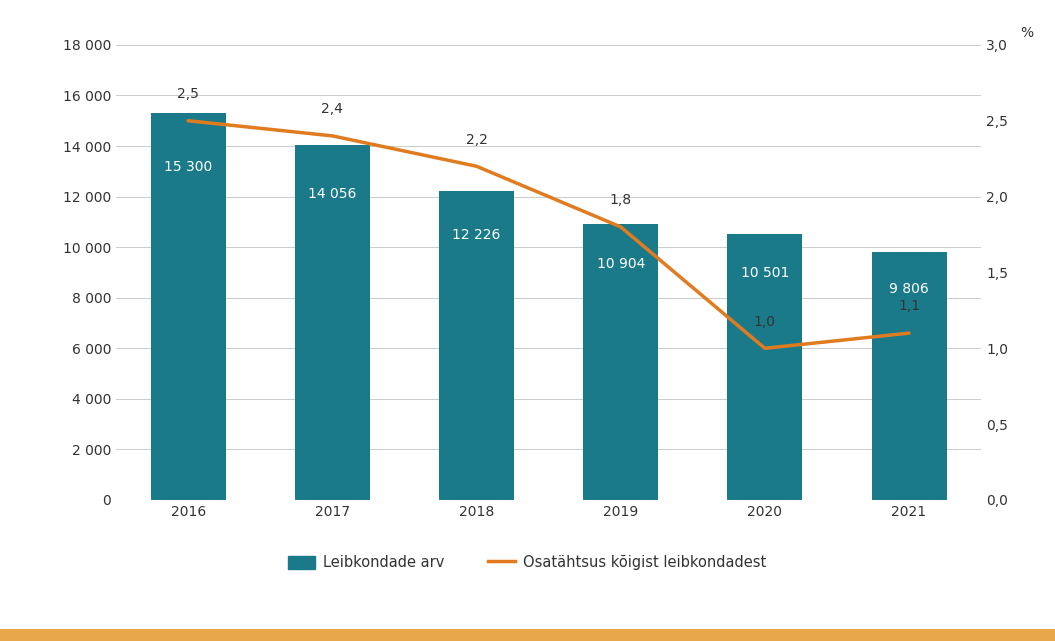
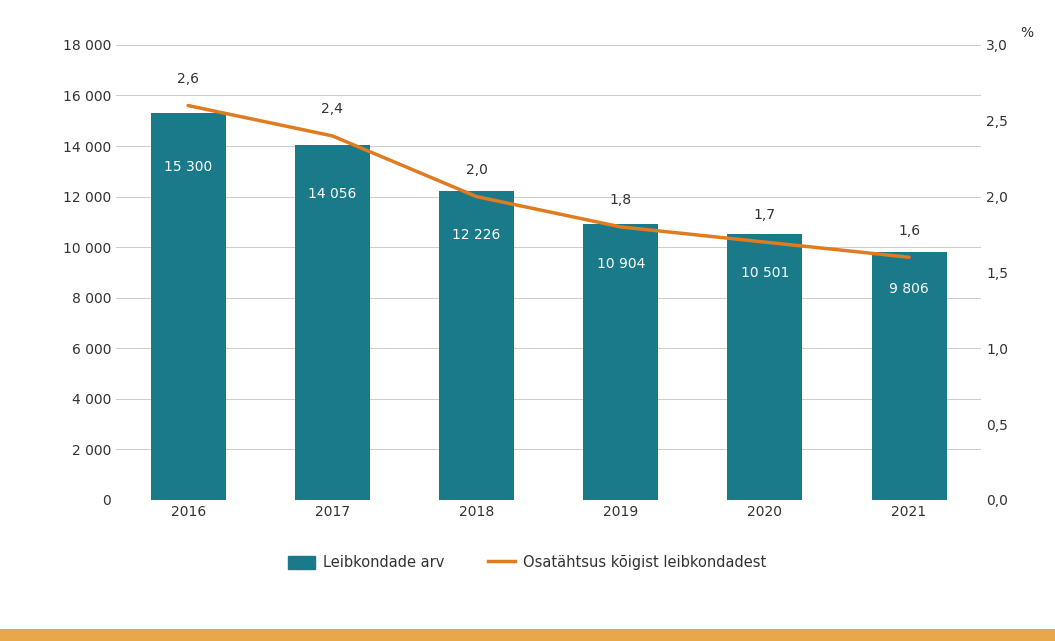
Osatähtsus kõigist leibkondadest/2016: 2,5 -> 2,6
Osatähtsus kõigist leibkondadest/2018: 2,2 -> 2,0
Osatähtsus kõigist leibkondadest/2020: 1,0 -> 1,7
Osatähtsus kõigist leibkondadest/2021: 1,1 -> 1,6
